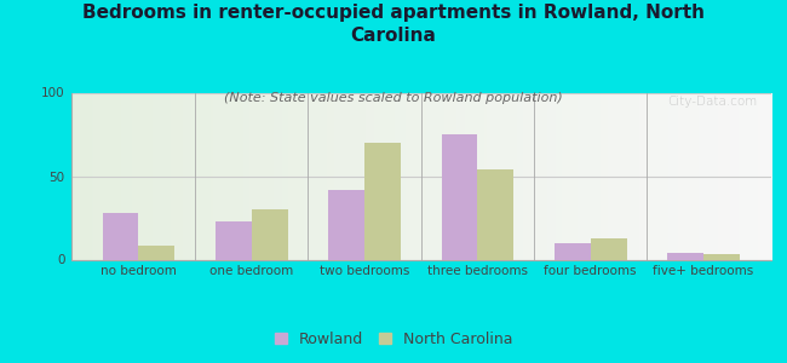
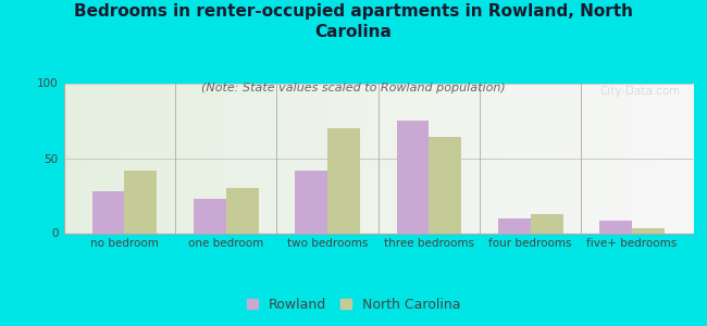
North Carolina/no bedroom: 8 -> 42
North Carolina/three bedrooms: 54 -> 64
Rowland/five+ bedrooms: 4 -> 8
